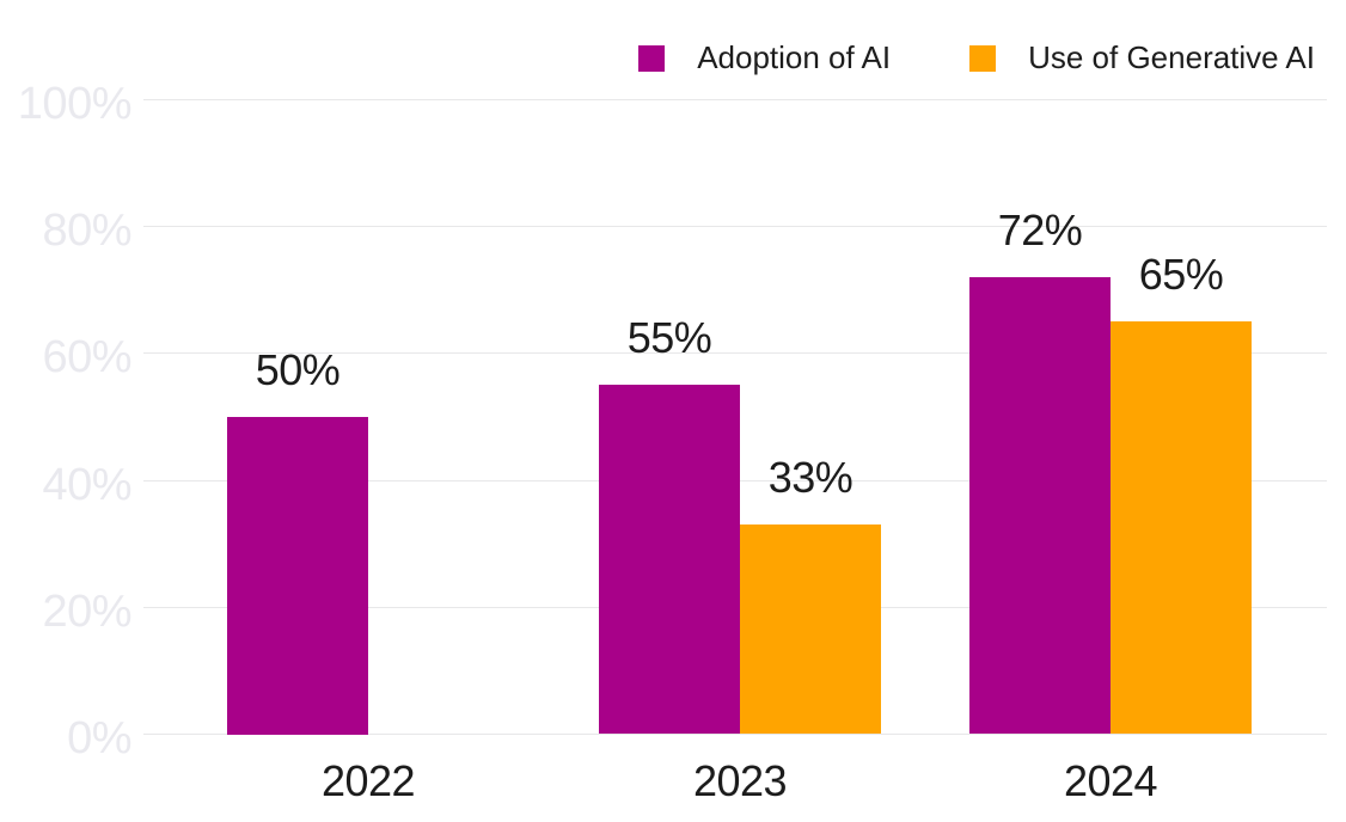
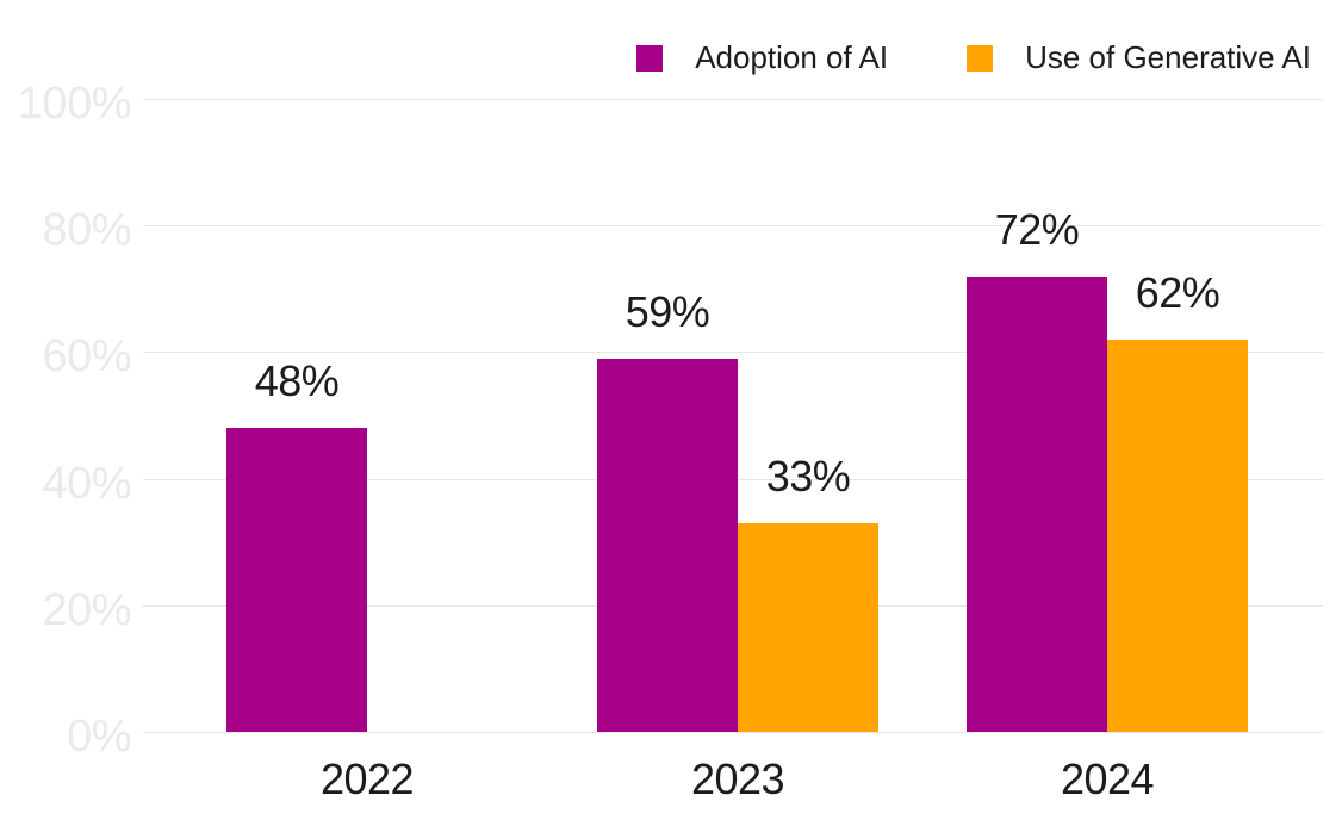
Adoption of AI/2022: 50% -> 48%
Adoption of AI/2023: 55% -> 59%
Use of Generative AI/2024: 65% -> 62%
